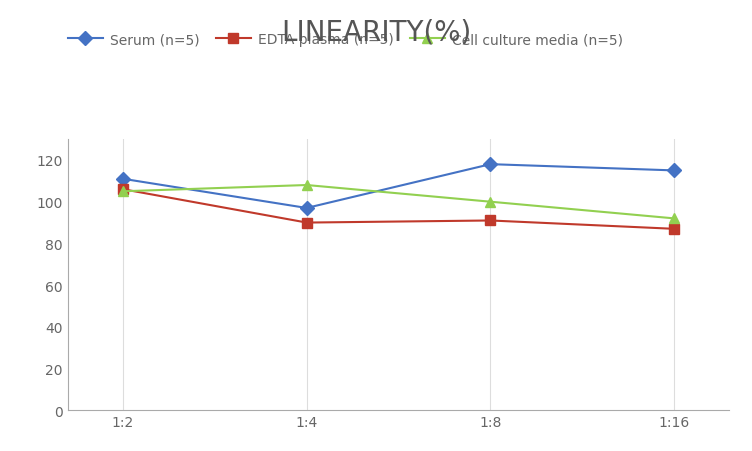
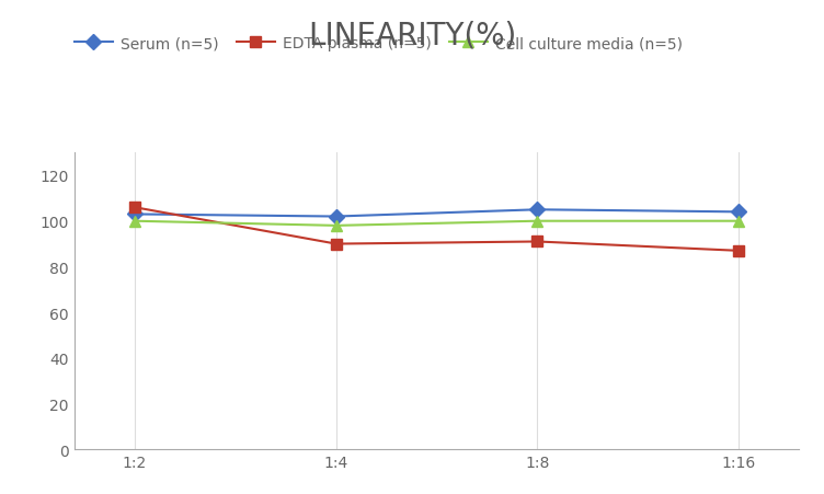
Serum (n=5)/1:2: 111 -> 103
Cell culture media (n=5)/1:2: 105 -> 100
Serum (n=5)/1:4: 97 -> 102
Cell culture media (n=5)/1:4: 108 -> 98
Serum (n=5)/1:8: 118 -> 105
Serum (n=5)/1:16: 115 -> 104
Cell culture media (n=5)/1:16: 92 -> 100
